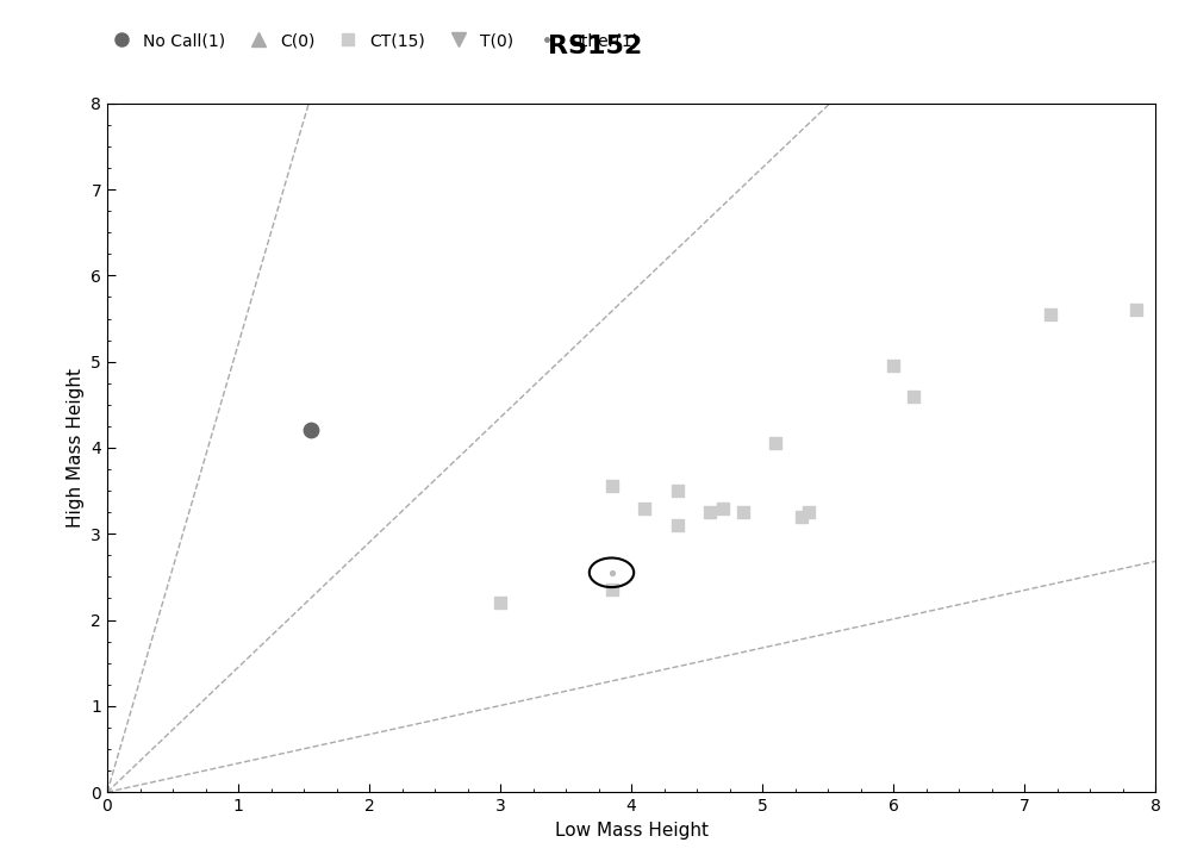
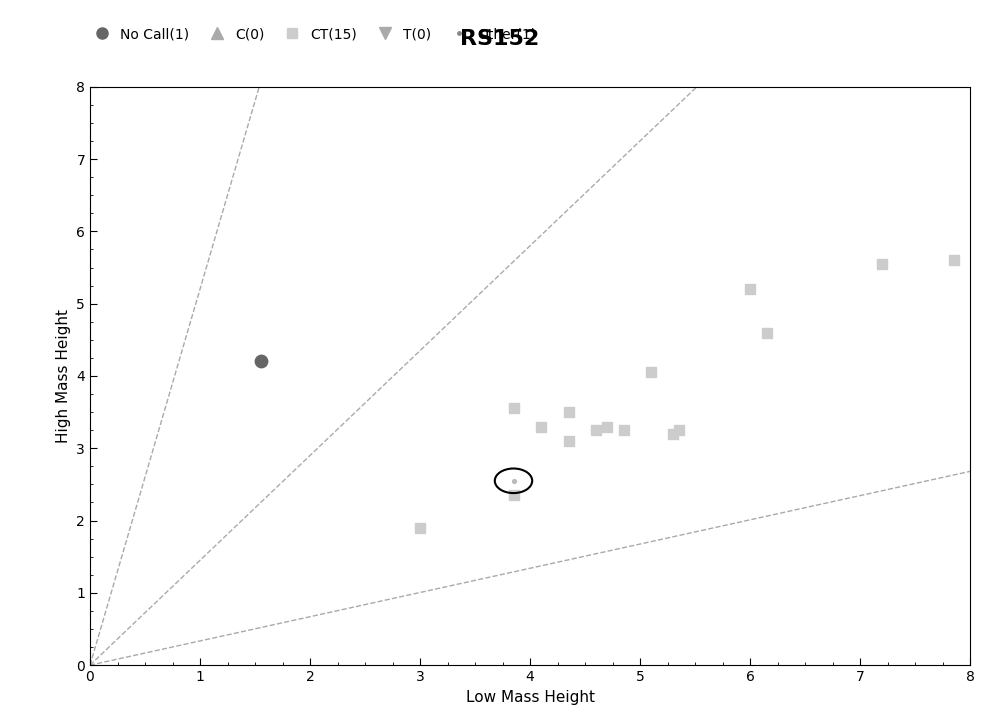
CT(15)/3: 2.20 -> 1.90
CT(15)/6: 4.95 -> 5.20
